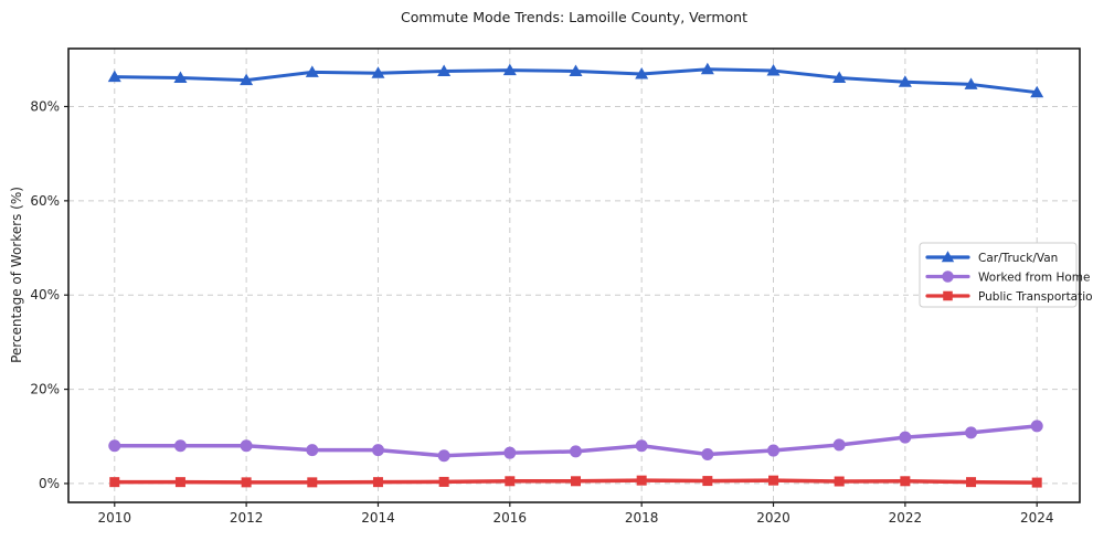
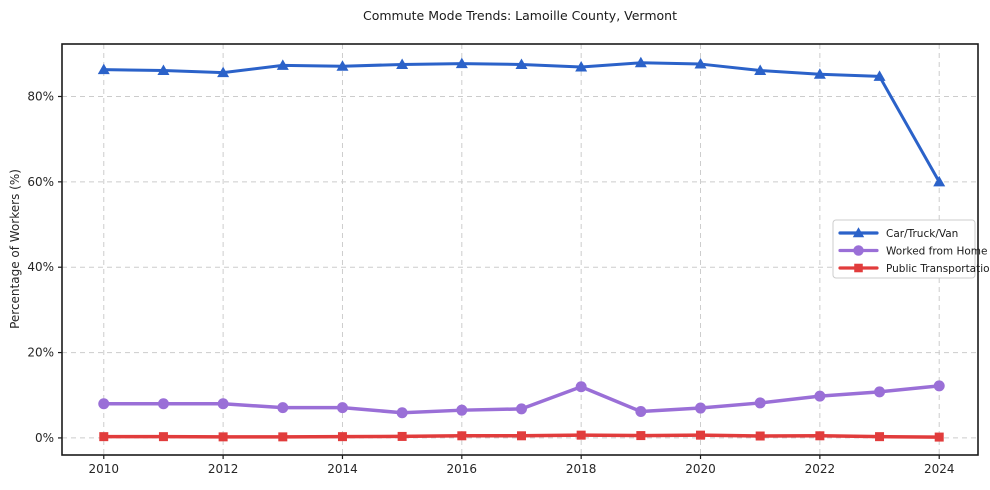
Worked from Home/2018: 8% -> 12%
Car/Truck/Van/2024: 83% -> 60%
